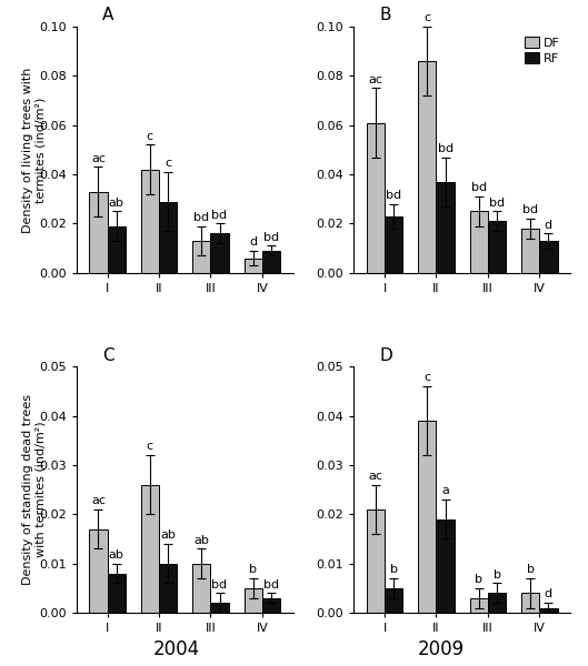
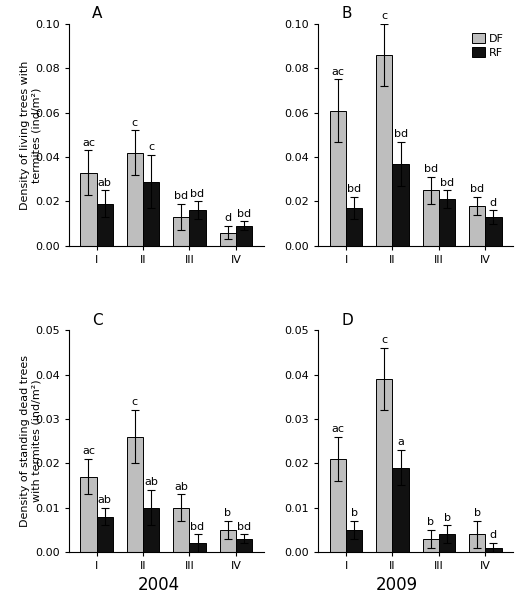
B/RF/I: 0.023 -> 0.017
